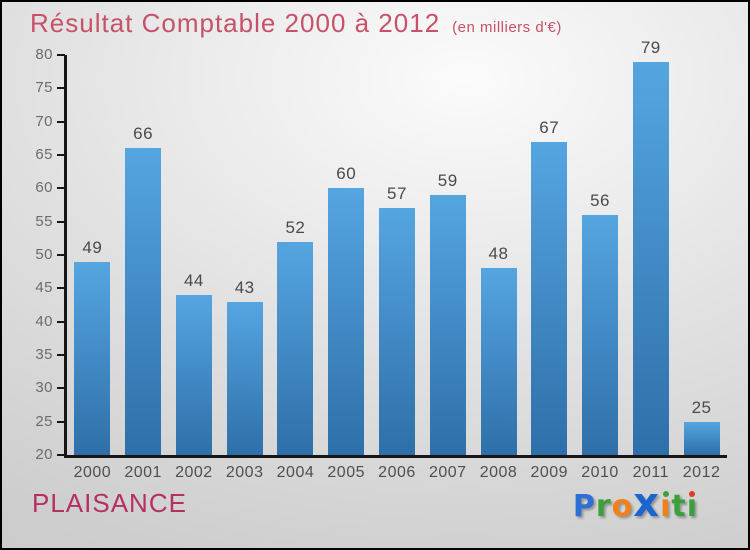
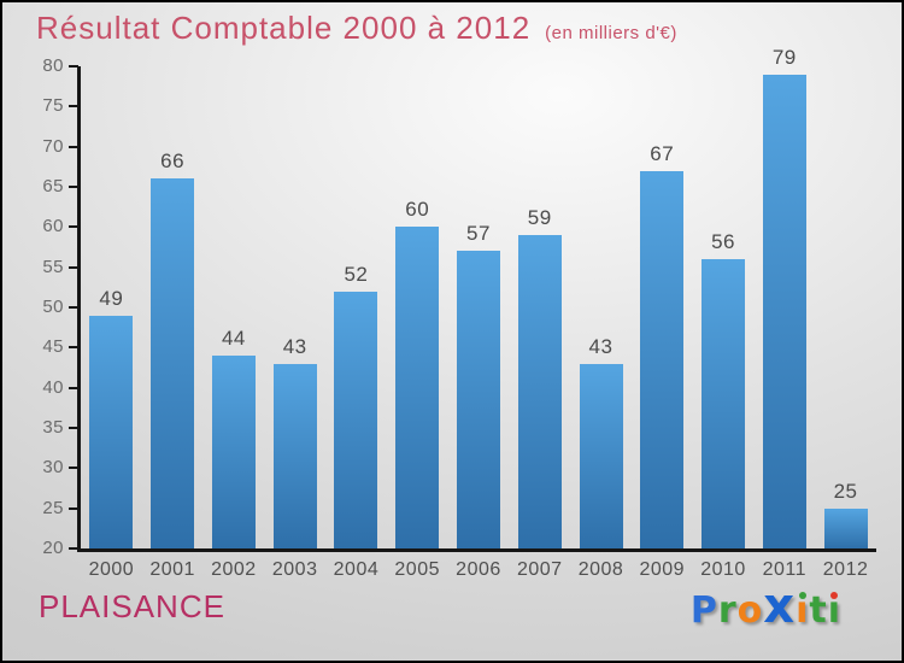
2008: 48 -> 43
